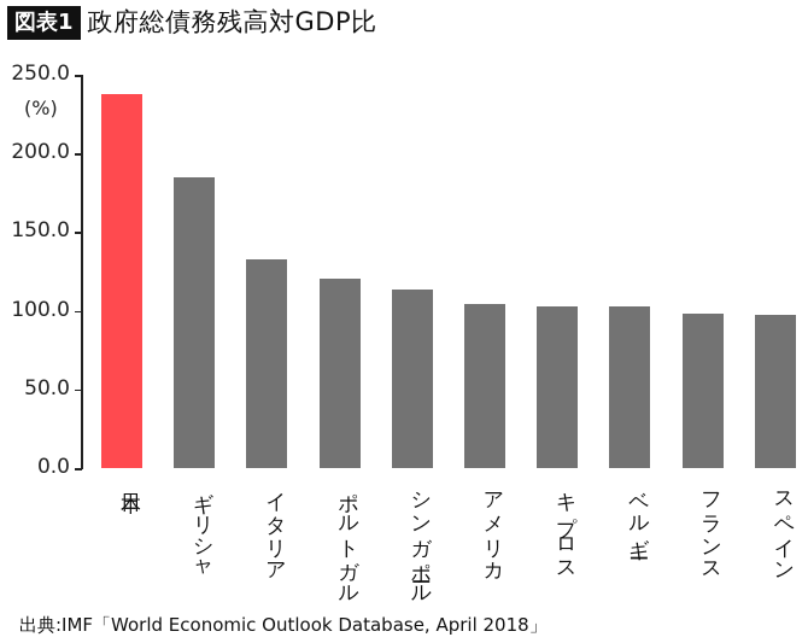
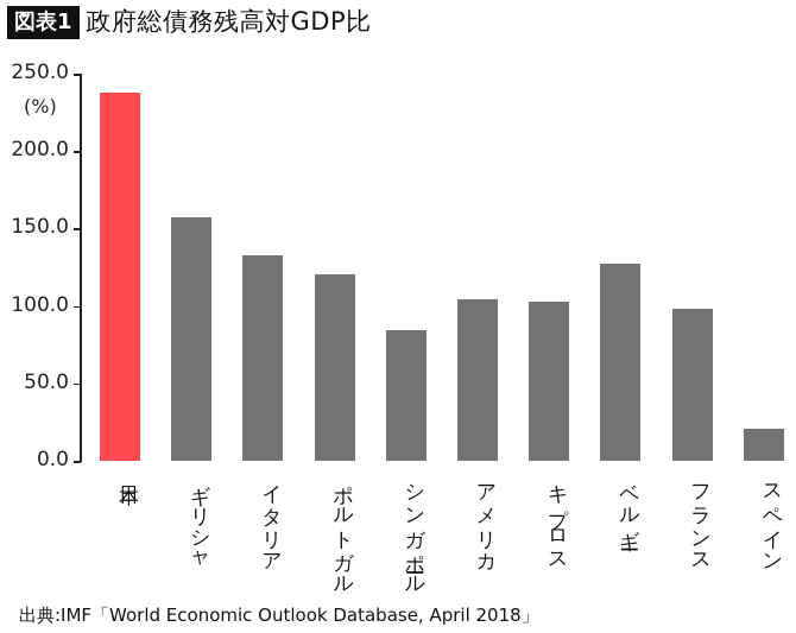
ギリシャ: 185 -> 157
シンガポール: 114 -> 84
ベルギー: 102 -> 127
スペイン: 97 -> 21
